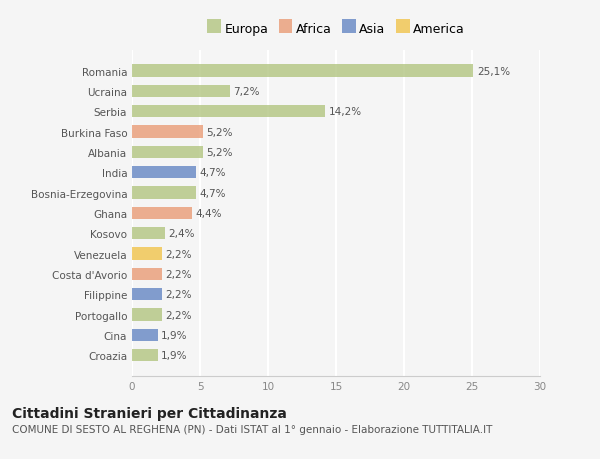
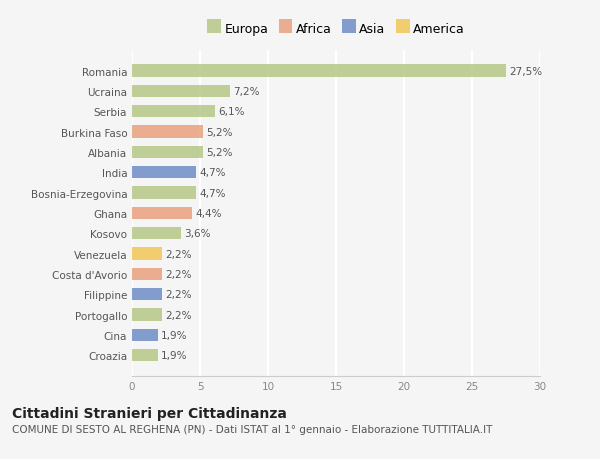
Romania: 25,1% -> 27,5%
Serbia: 14,2% -> 6,1%
Kosovo: 2,4% -> 3,6%
